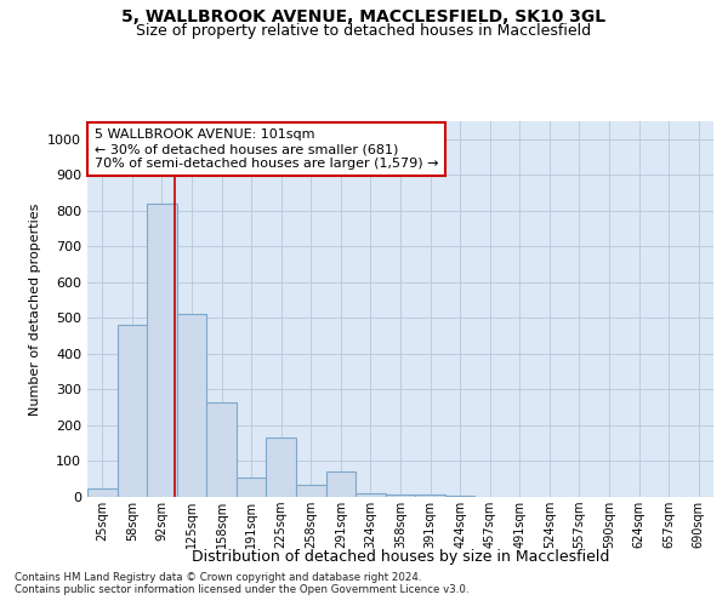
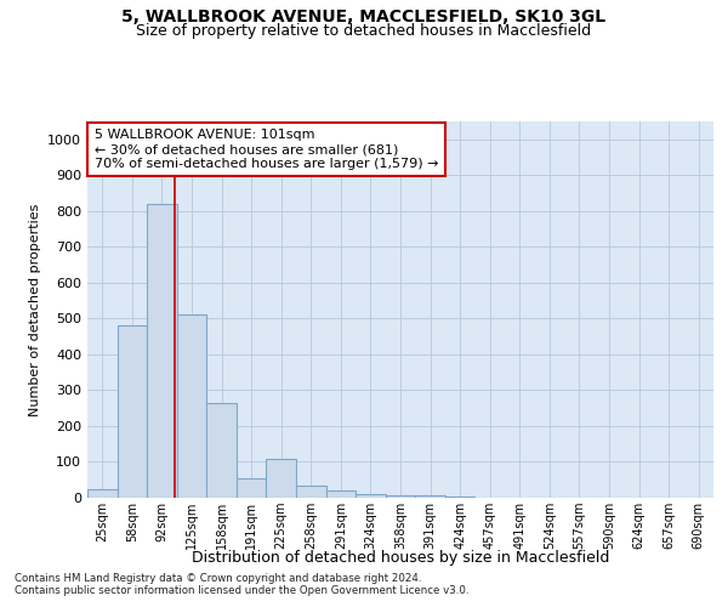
225sqm: 165 -> 110
291sqm: 70 -> 20
